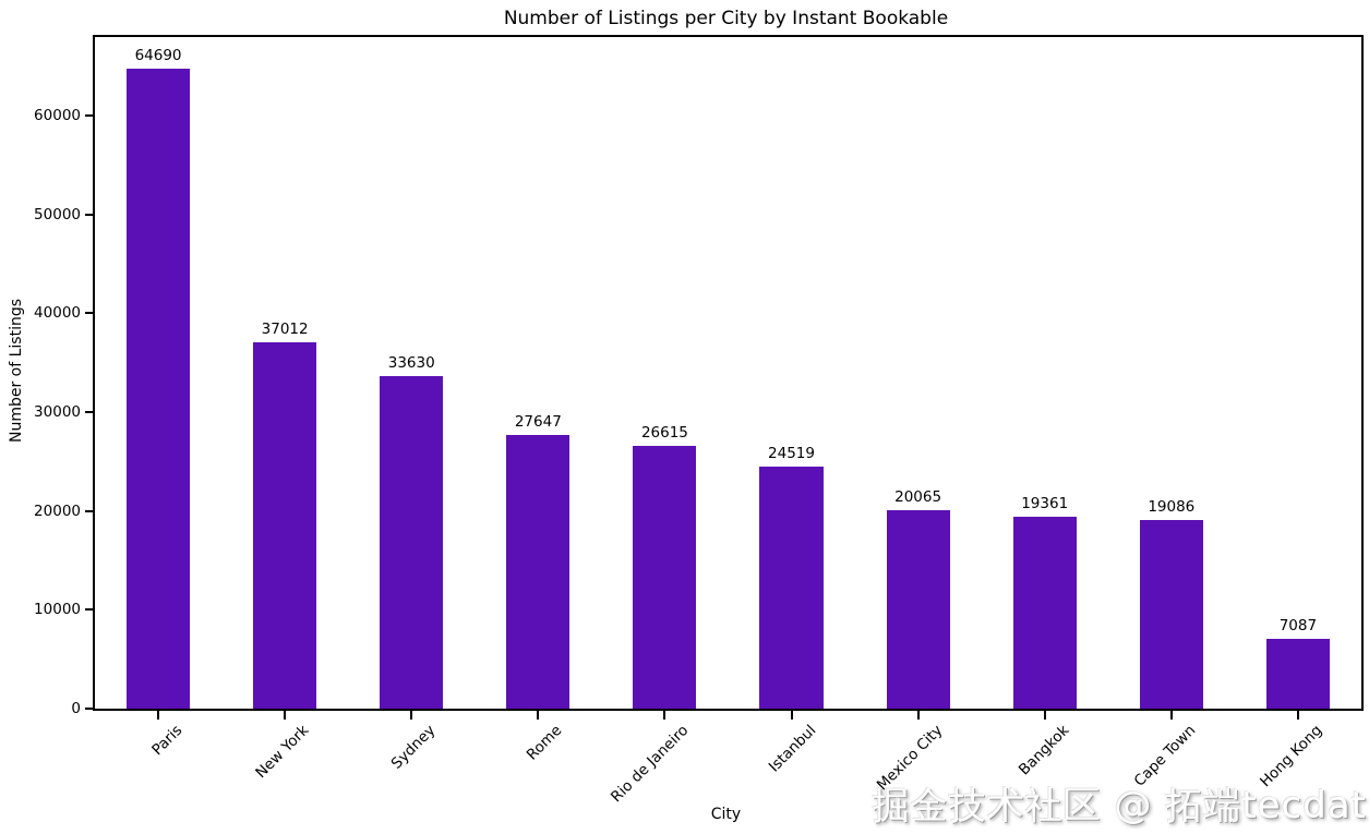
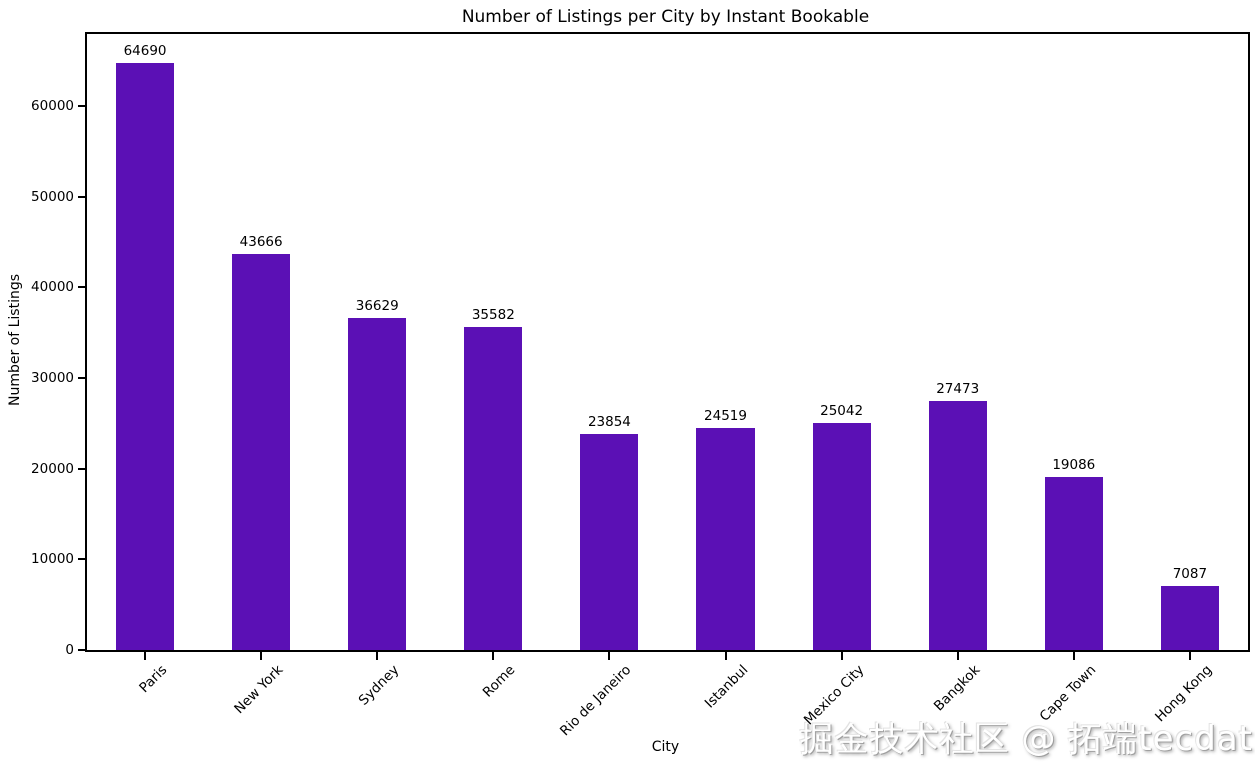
New York: 37012 -> 43666
Sydney: 33630 -> 36629
Rome: 27647 -> 35582
Rio de Janeiro: 26615 -> 23854
Mexico City: 20065 -> 25042
Bangkok: 19361 -> 27473
